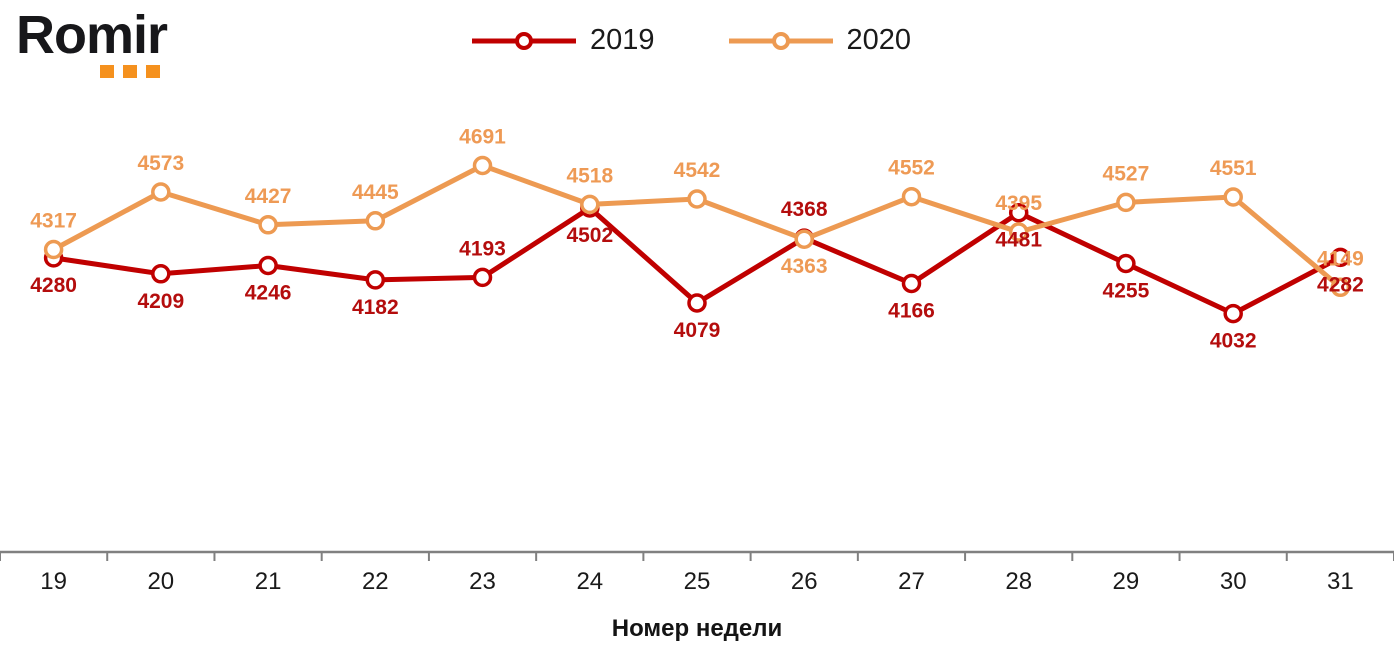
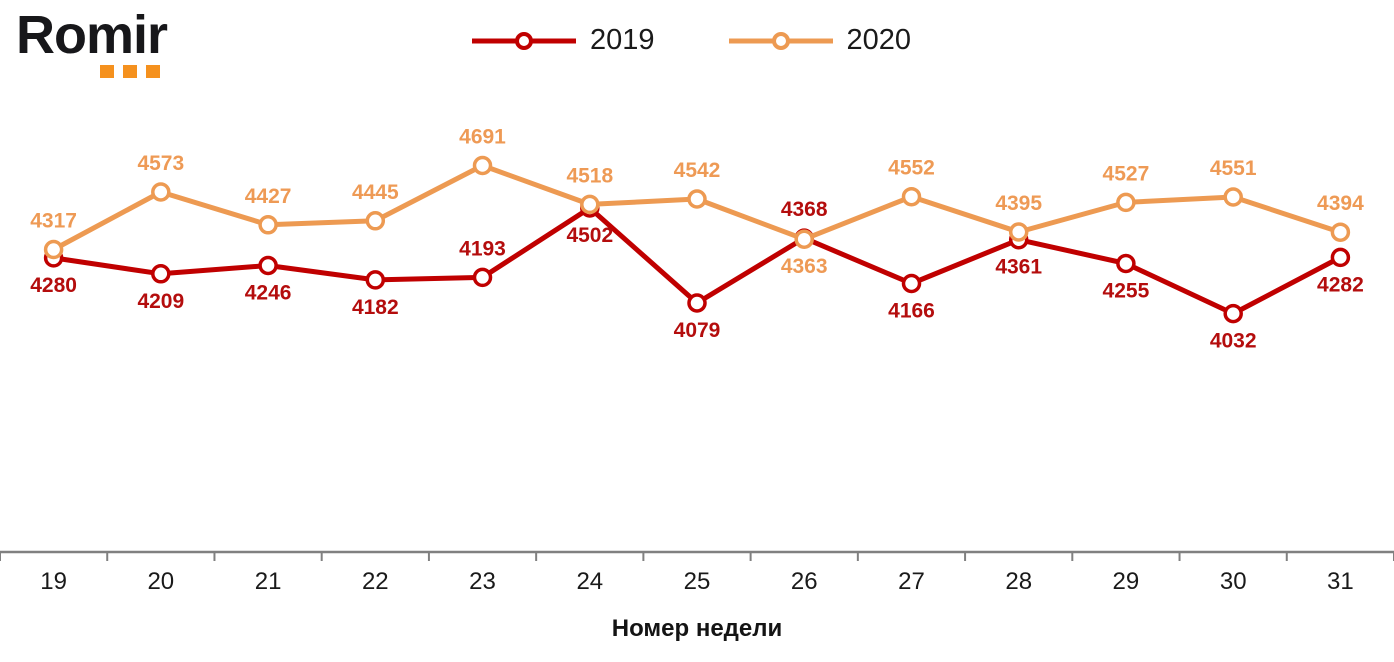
2019/28: 4481 -> 4361
2020/31: 4149 -> 4394
